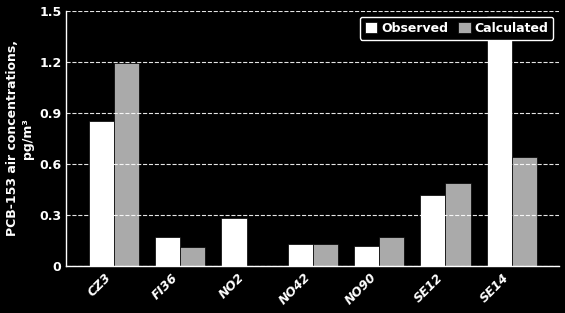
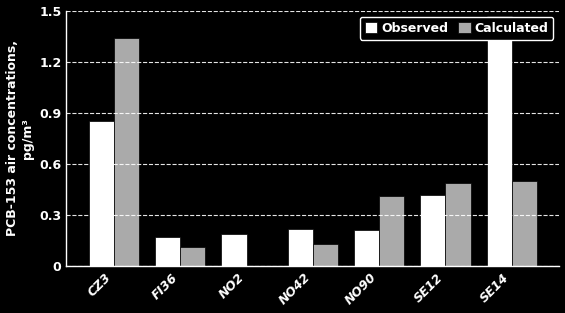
Calculated/CZ3: 1.19 -> 1.34
Observed/NO2: 0.28 -> 0.19
Observed/NO42: 0.13 -> 0.22
Observed/NO90: 0.12 -> 0.21
Calculated/NO90: 0.17 -> 0.41
Calculated/SE14: 0.64 -> 0.50
